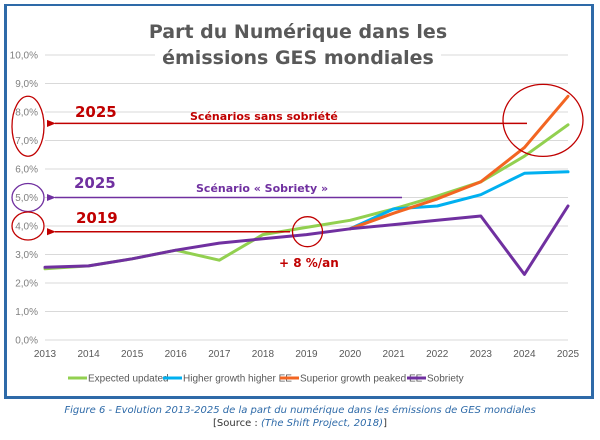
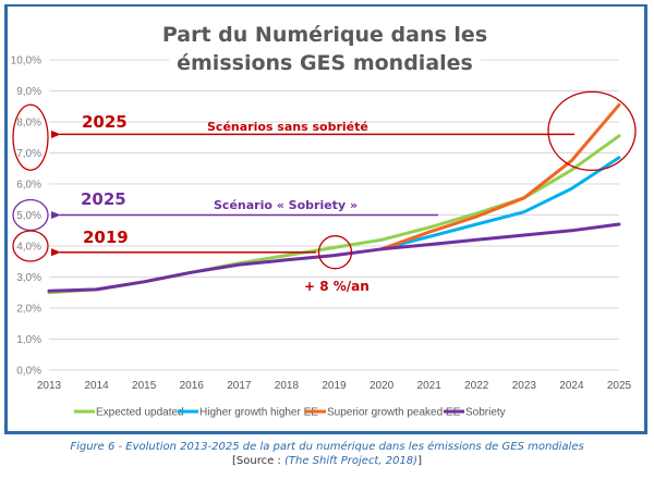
Expected updated/2017: 2,8% -> 3,5%
Higher growth higher EE/2021: 4,6% -> 4,3%
Sobriety/2024: 2,3% -> 4,5%
Higher growth higher EE/2025: 5,9% -> 6,8%
